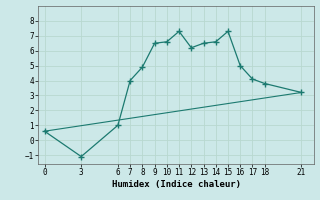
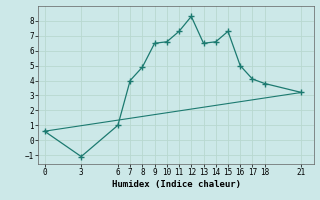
12: 6.2 -> 8.3
